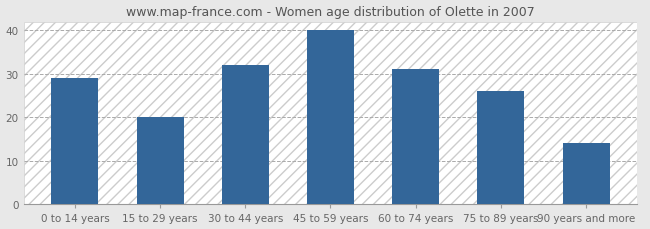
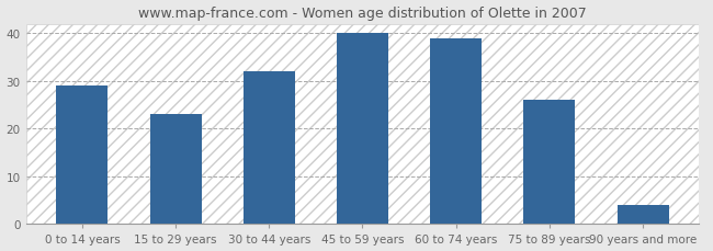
15 to 29 years: 20 -> 23
60 to 74 years: 31 -> 39
90 years and more: 14 -> 4
